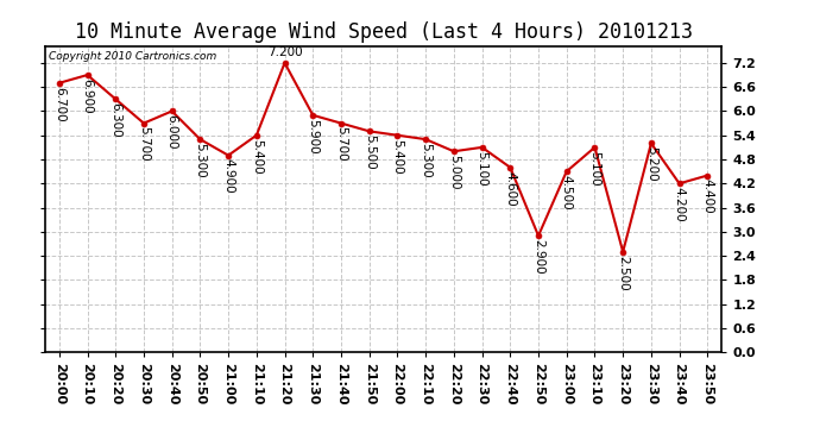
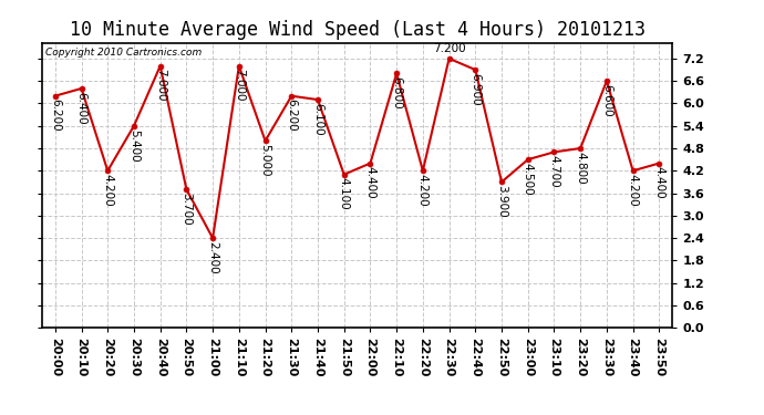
20:00: 6.700 -> 6.200
20:10: 6.900 -> 6.400
20:20: 6.300 -> 4.200
20:30: 5.700 -> 5.400
20:40: 6.000 -> 7.000
20:50: 5.300 -> 3.700
21:00: 4.900 -> 2.400
21:10: 5.400 -> 7.000
21:20: 7.200 -> 5.000
21:30: 5.900 -> 6.200
21:40: 5.700 -> 6.100
21:50: 5.500 -> 4.100
22:00: 5.400 -> 4.400
22:10: 5.300 -> 6.800
22:20: 5.000 -> 4.200
22:30: 5.100 -> 7.200
22:40: 4.600 -> 6.900
22:50: 2.900 -> 3.900
23:10: 5.100 -> 4.700
23:20: 2.500 -> 4.800
23:30: 5.200 -> 6.600
